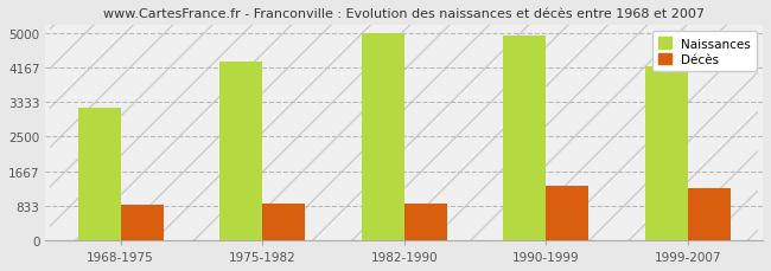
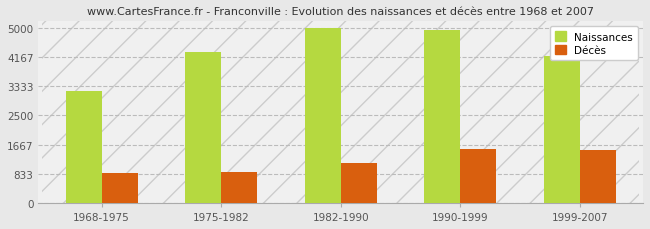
Décès/1982-1990: 900 -> 1150
Décès/1990-1999: 1300 -> 1550
Décès/1999-2007: 1250 -> 1500
